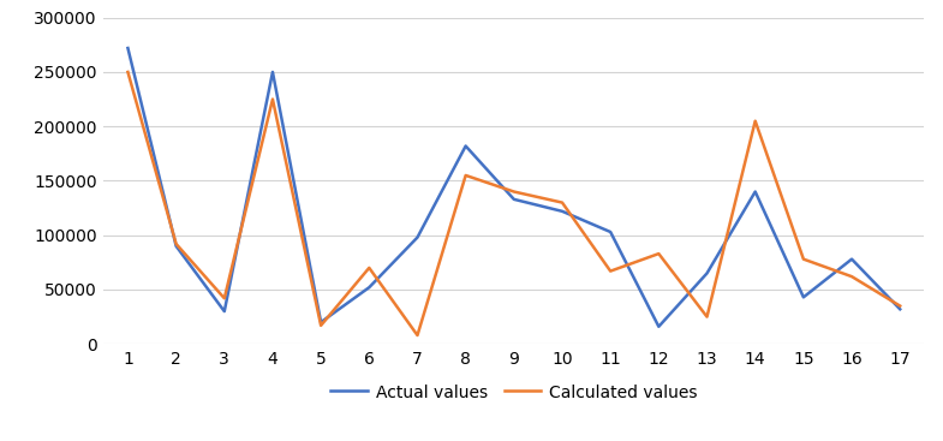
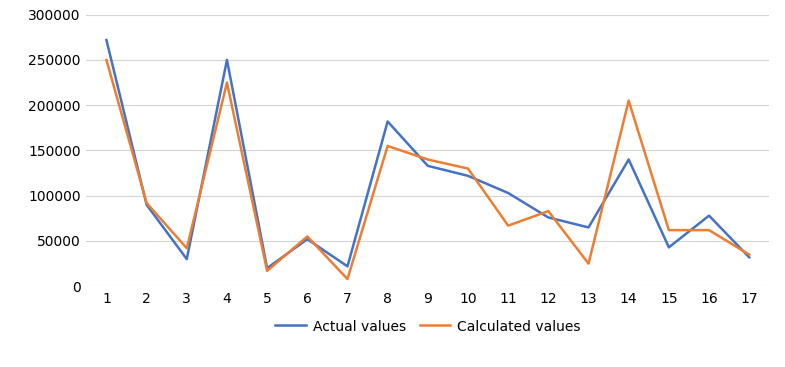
Calculated values/6: 70000 -> 55000
Actual values/7: 98000 -> 22000
Actual values/12: 16000 -> 76000
Calculated values/15: 78000 -> 62000
